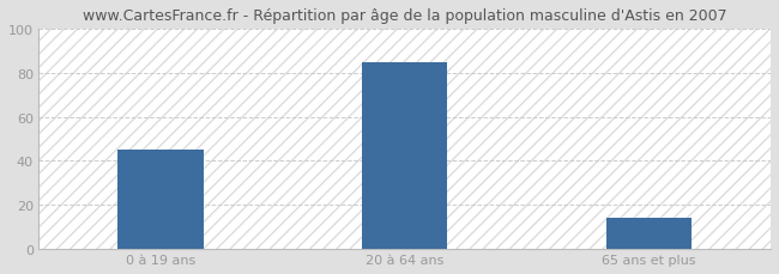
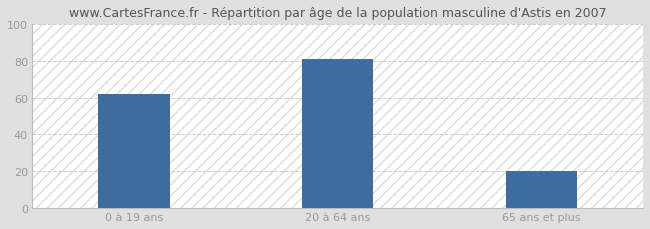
0 à 19 ans: 45 -> 62
20 à 64 ans: 85 -> 81
65 ans et plus: 14 -> 20
